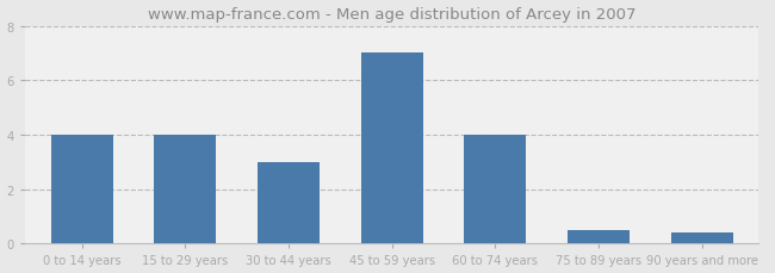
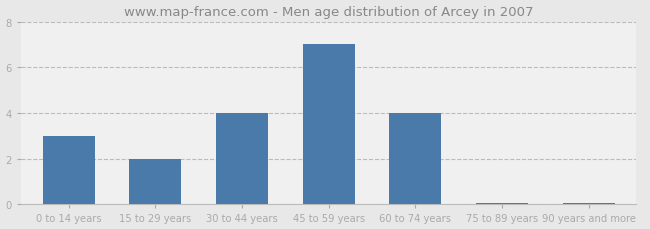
0 to 14 years: 4.00 -> 3.00
15 to 29 years: 4.00 -> 2.00
30 to 44 years: 3.00 -> 4.00
75 to 89 years: 0.50 -> 0.07
90 years and more: 0.40 -> 0.07
